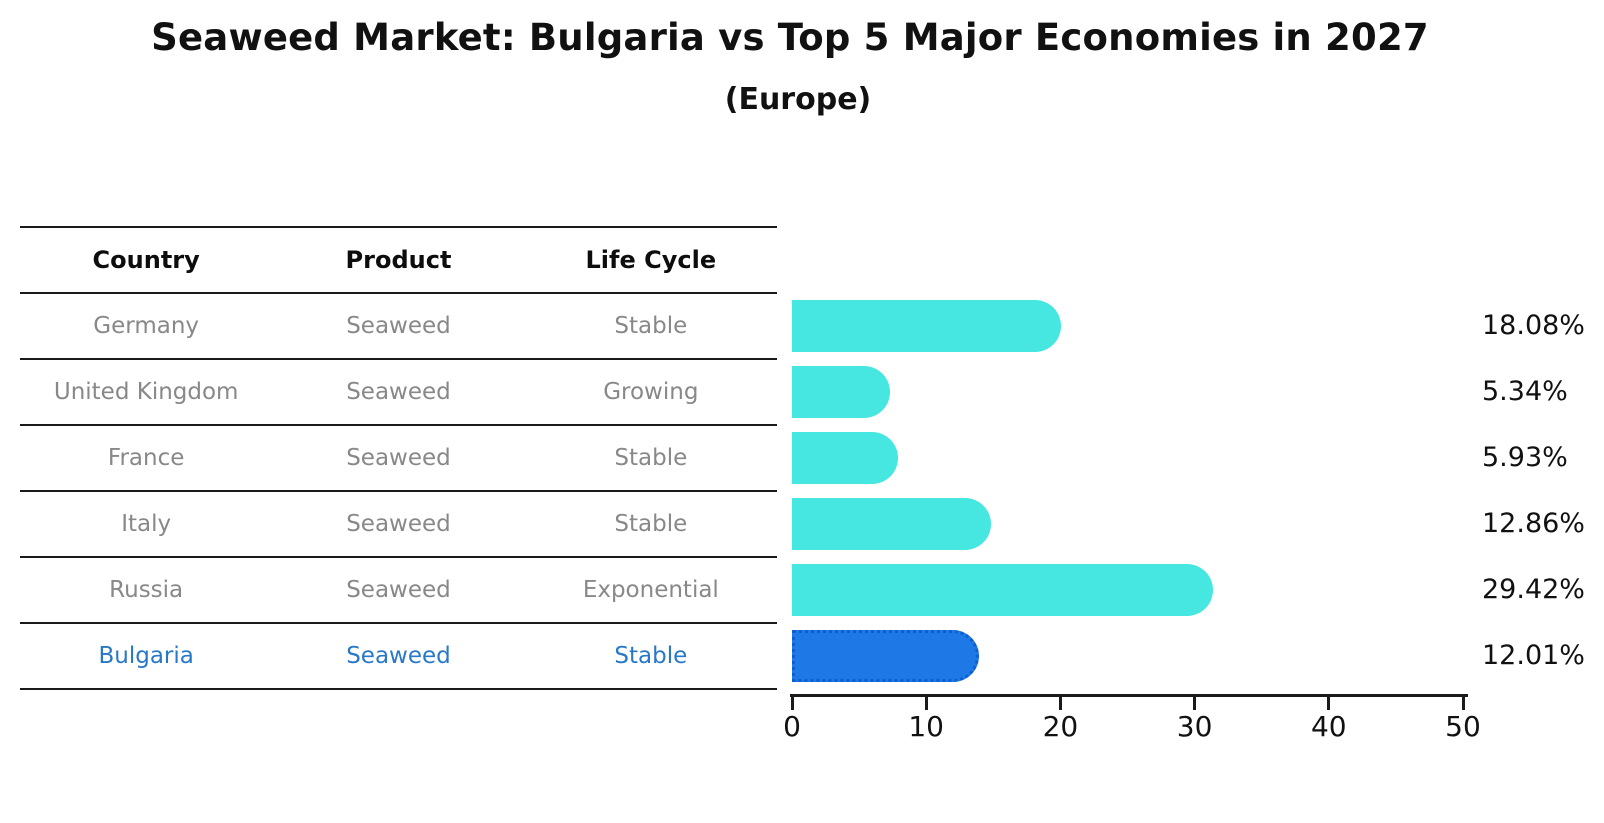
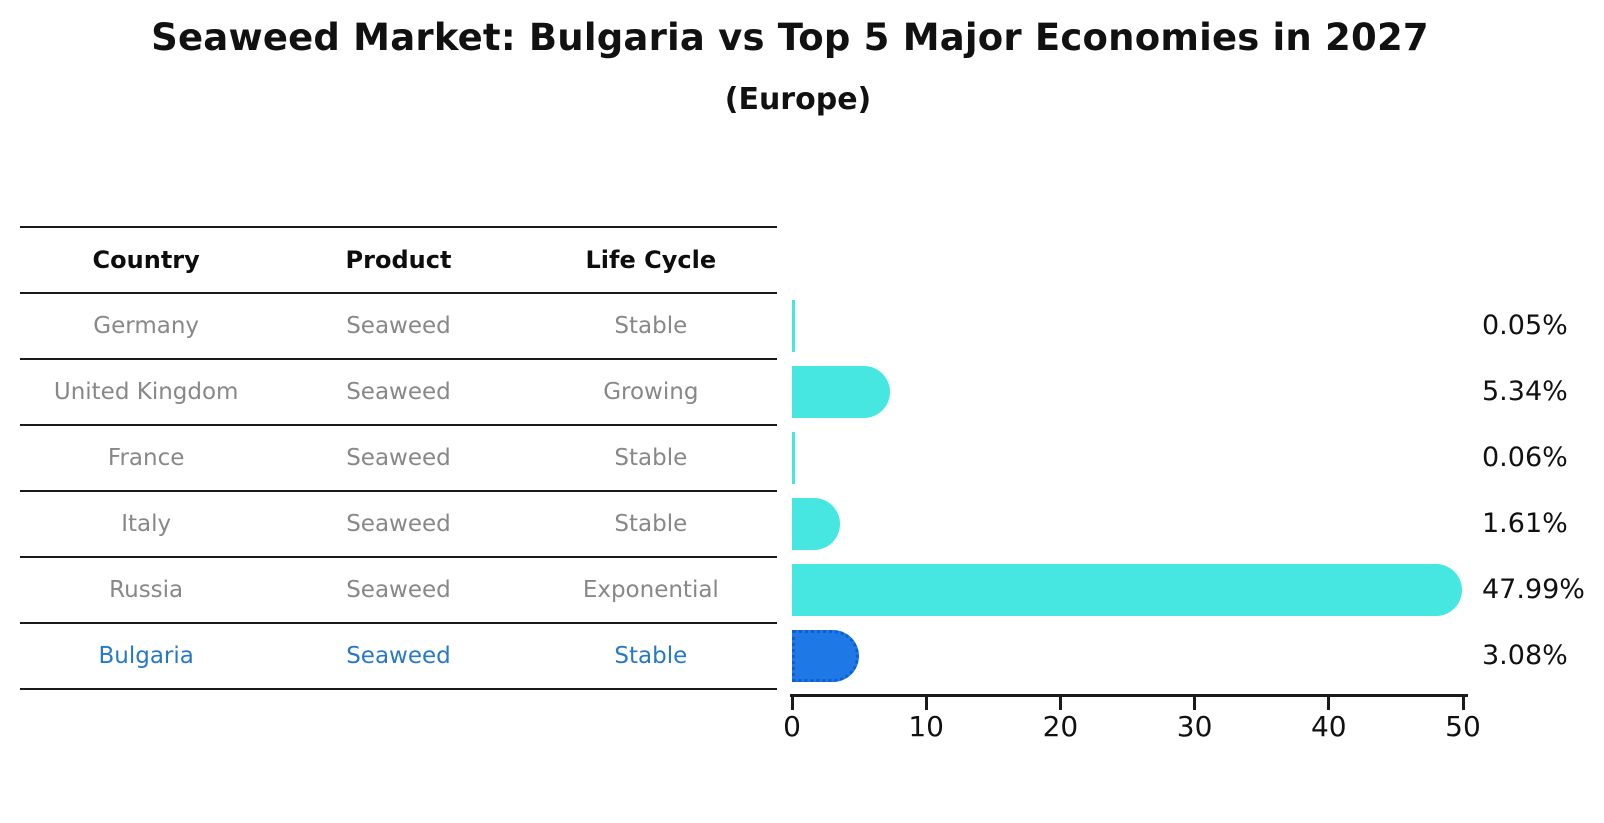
Germany: 18.08% -> 0.05%
France: 5.93% -> 0.06%
Italy: 12.86% -> 1.61%
Russia: 29.42% -> 47.99%
Bulgaria: 12.01% -> 3.08%
